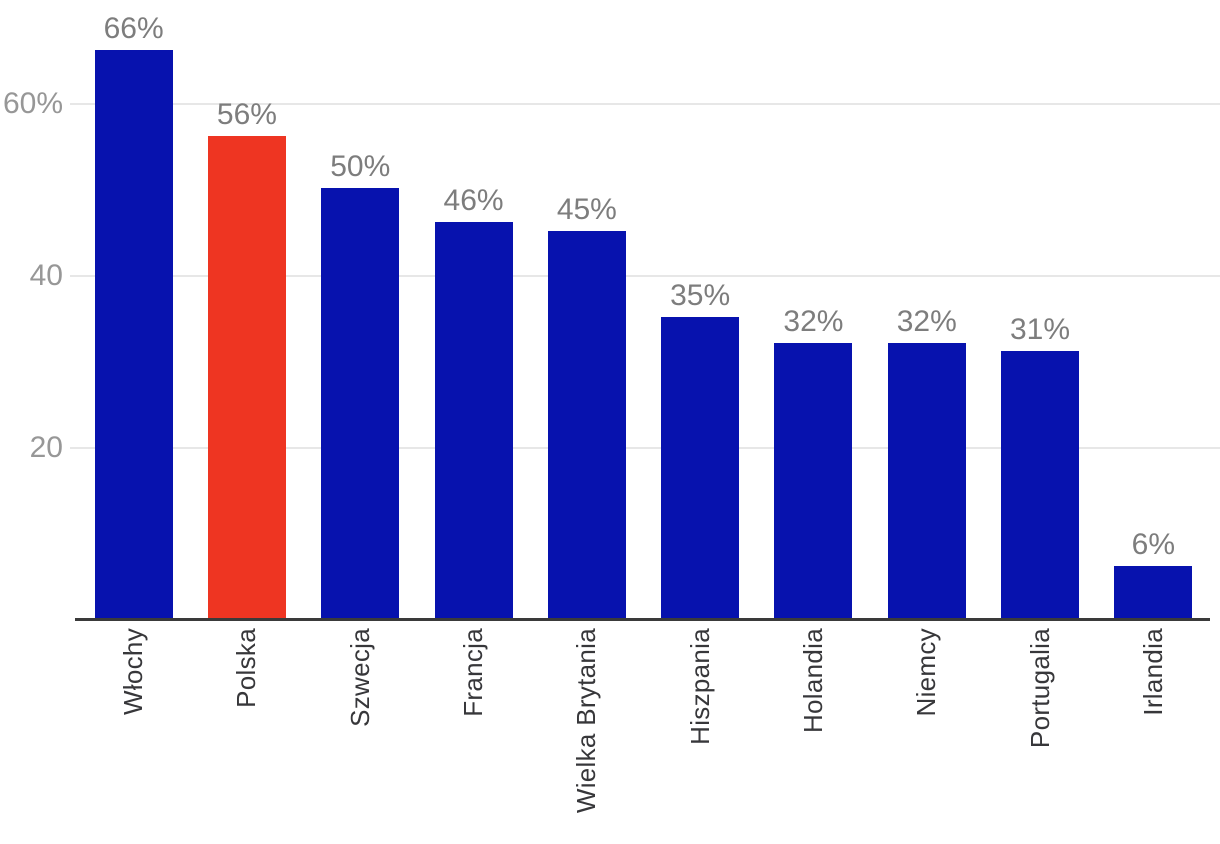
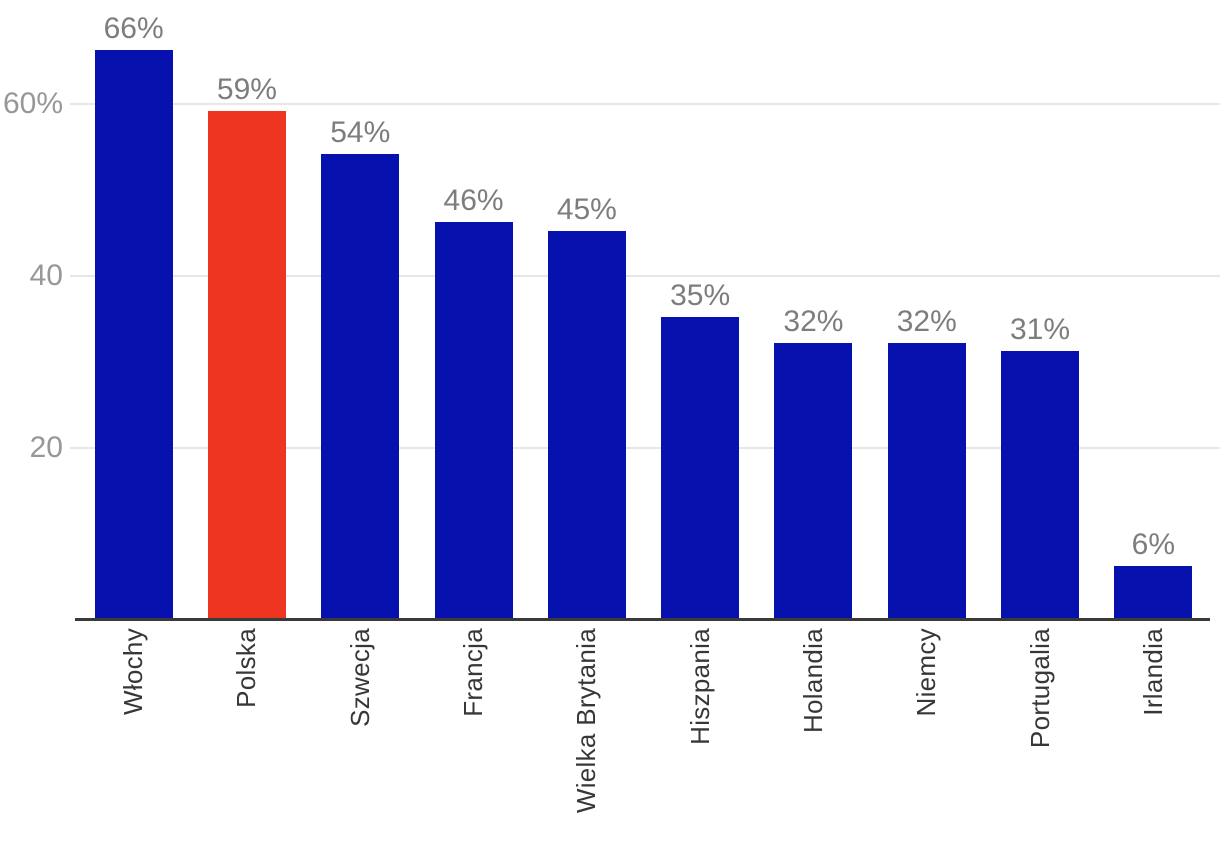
Polska: 56% -> 59%
Szwecja: 50% -> 54%
